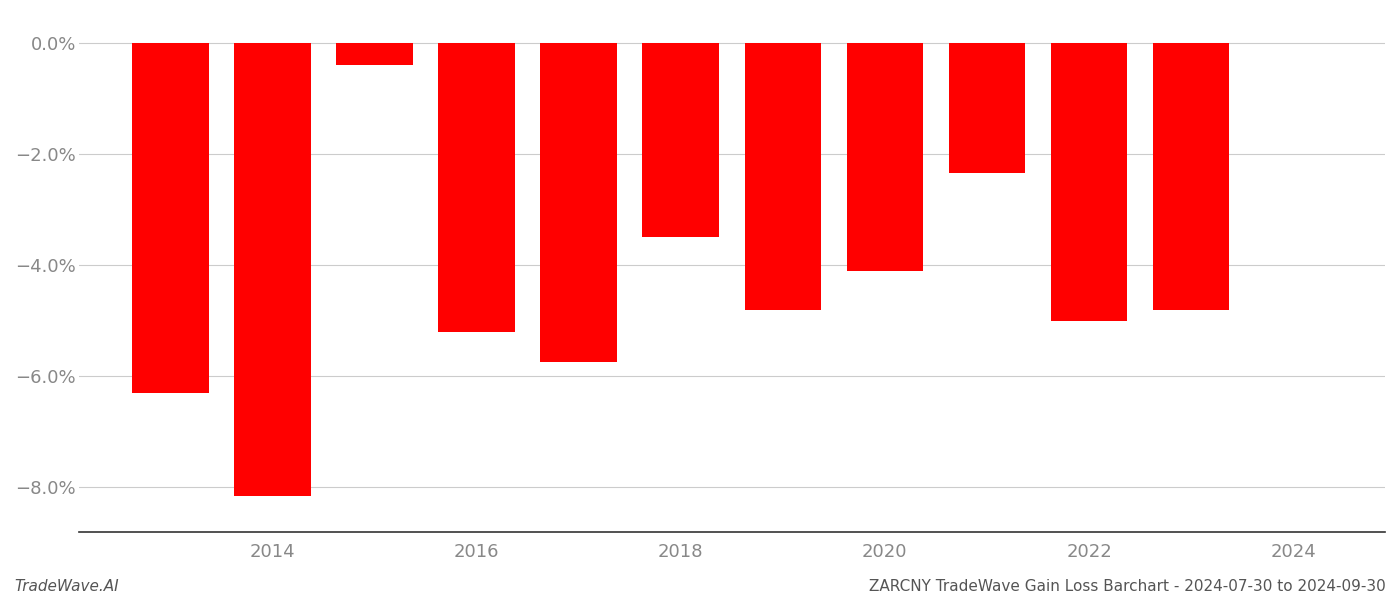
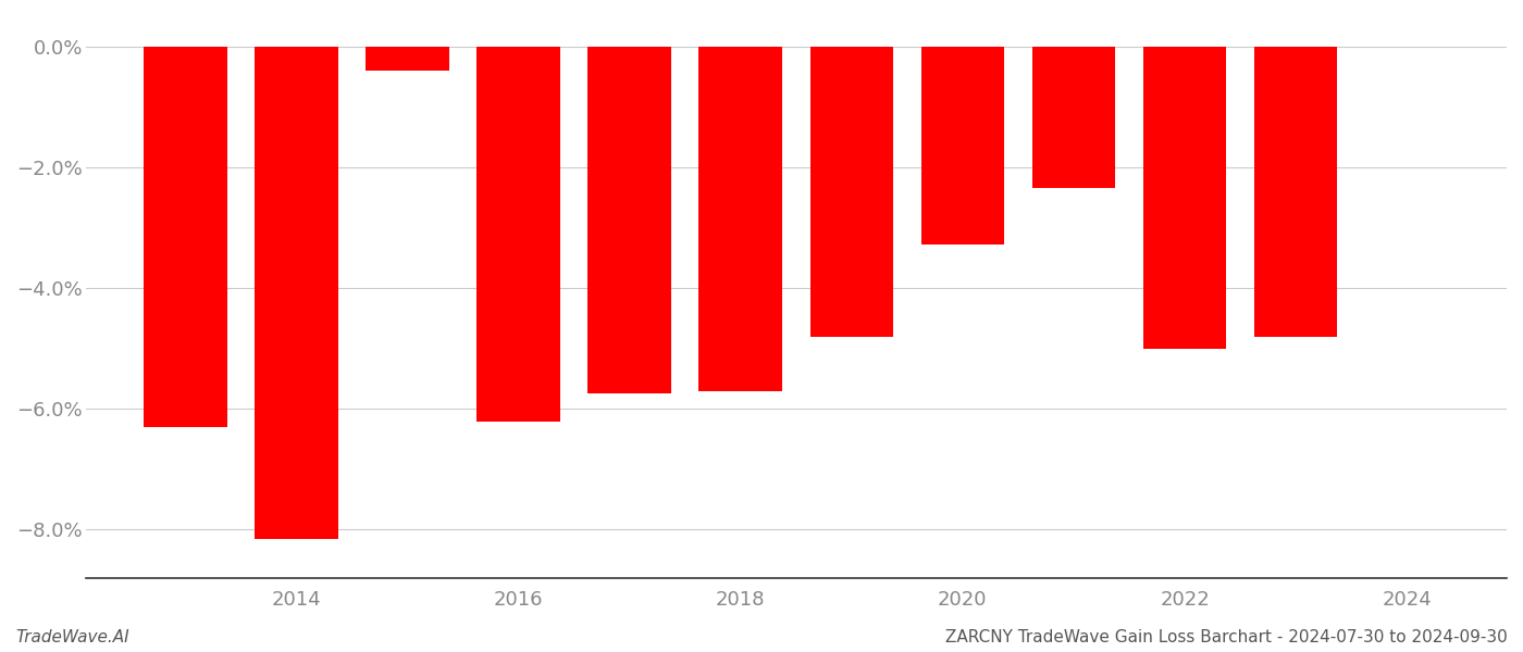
2016: -5.20% -> -6.22%
2018: -3.50% -> -5.70%
2020: -4.10% -> -3.28%
